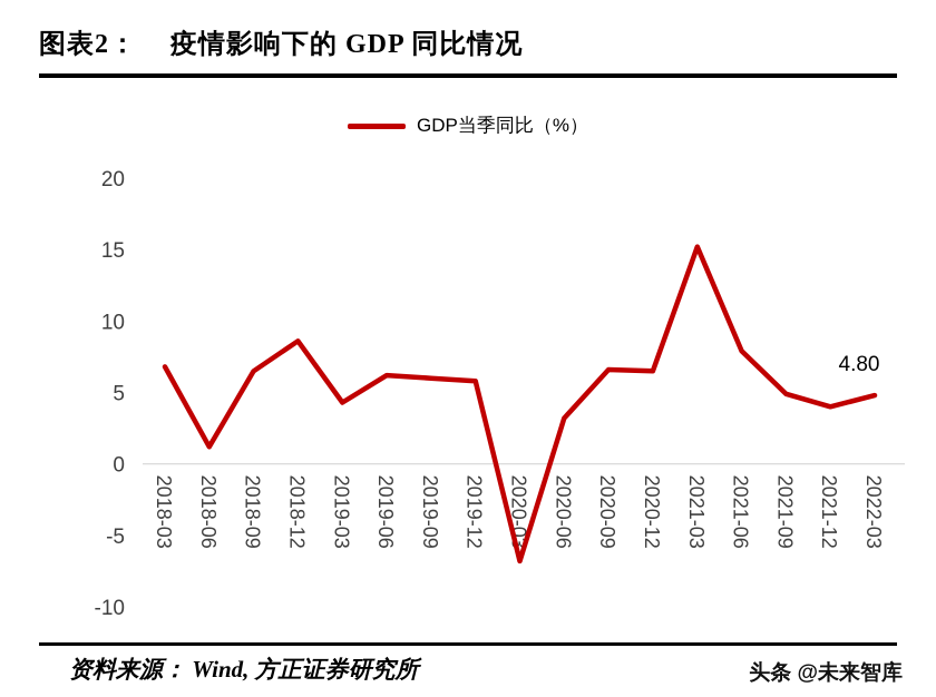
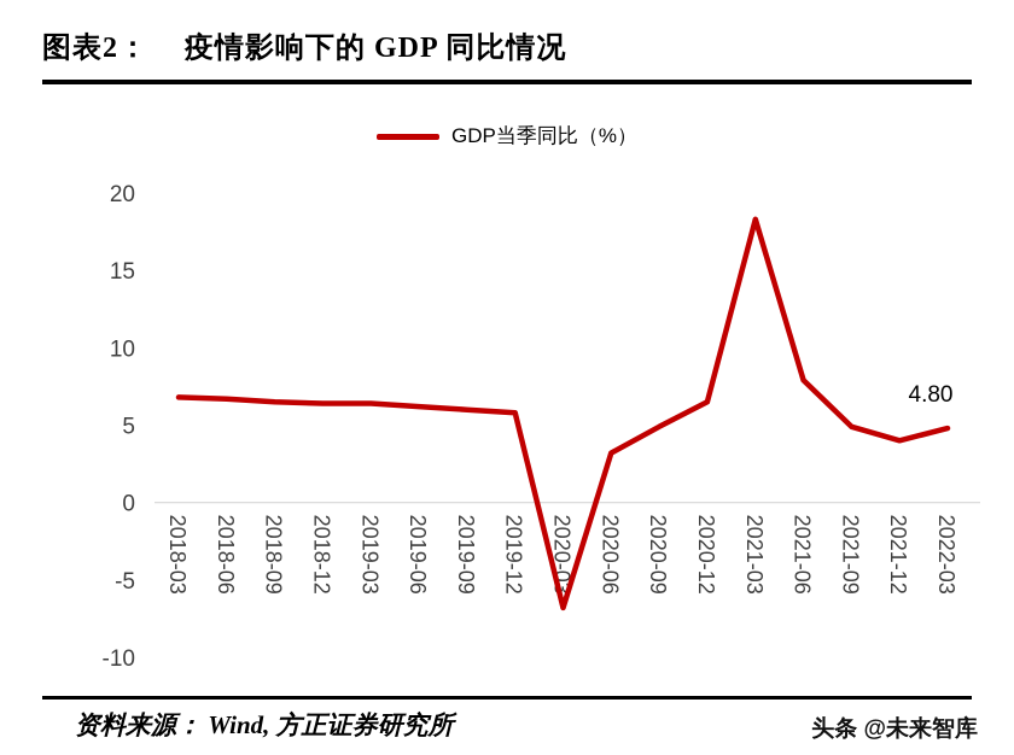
2018-06: 1.2 -> 6.7
2018-12: 8.6 -> 6.4
2019-03: 4.3 -> 6.4
2020-09: 6.6 -> 4.9
2021-03: 15.2 -> 18.3
